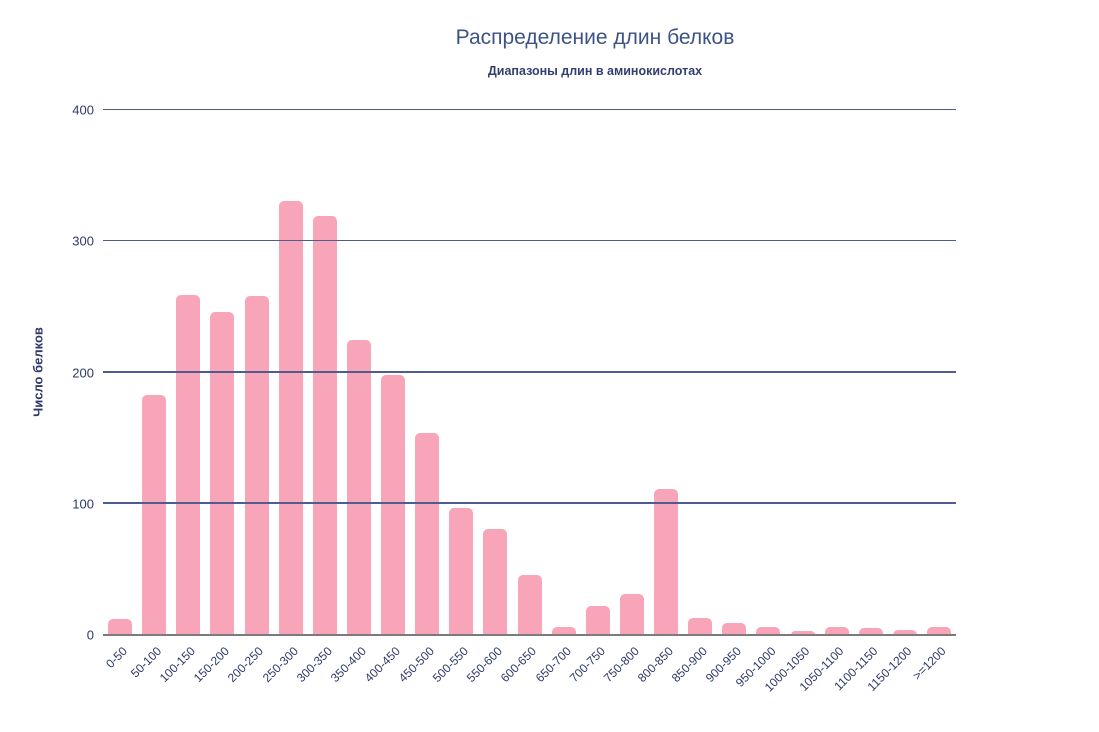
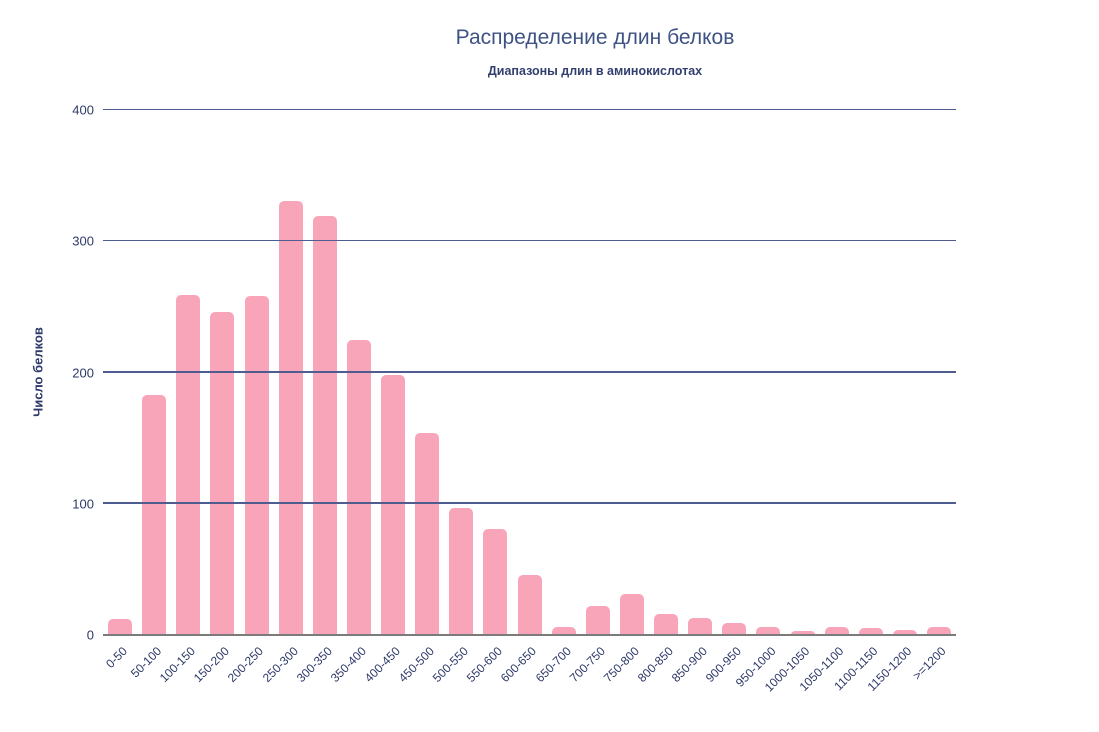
800-850: 111 -> 16
